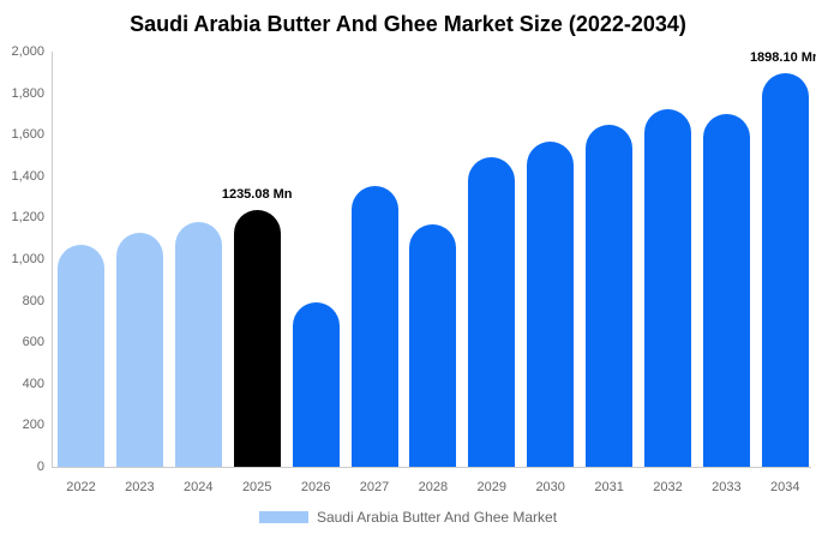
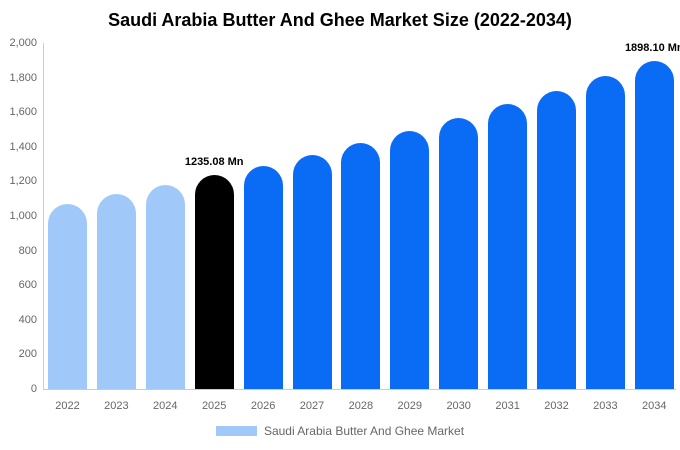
2026: 790 -> 1290
2028: 1170 -> 1420
2033: 1700 -> 1810
